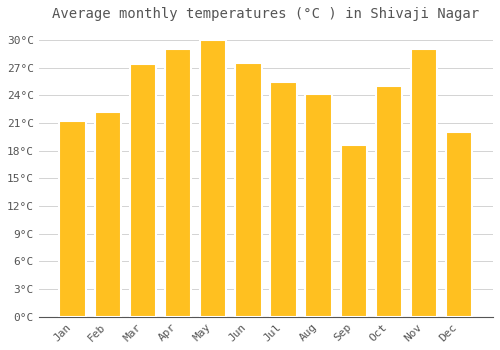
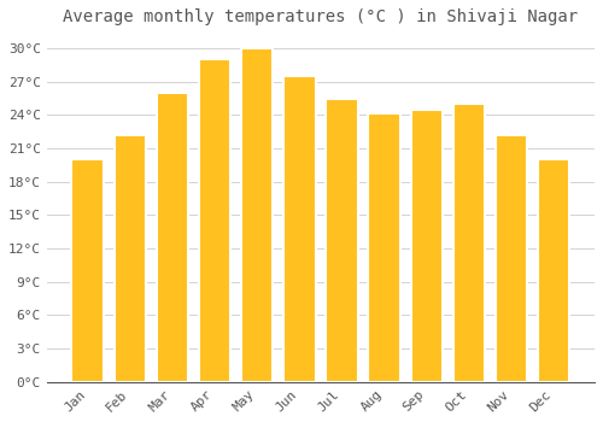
Jan: 21.2°C -> 20.0°C
Mar: 27.4°C -> 26.0°C
Sep: 18.6°C -> 24.5°C
Nov: 29.0°C -> 22.2°C
